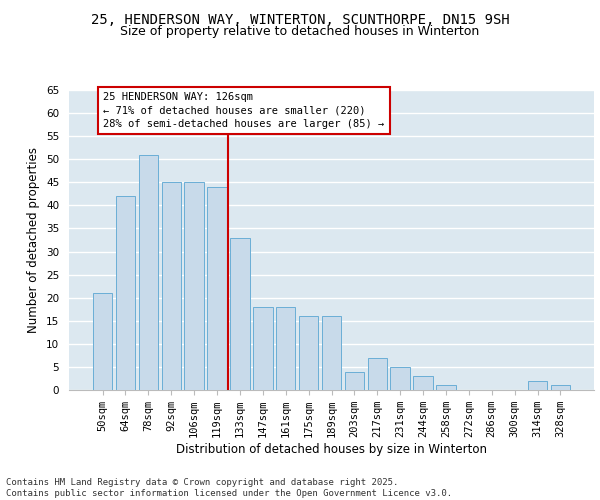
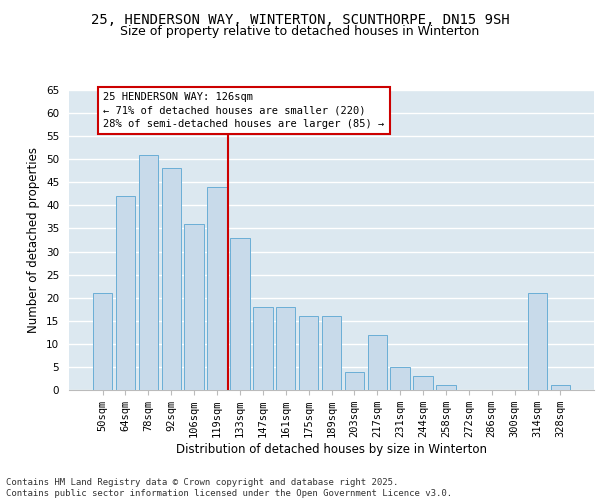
92sqm: 45 -> 48
106sqm: 45 -> 36
217sqm: 7 -> 12
314sqm: 2 -> 21
